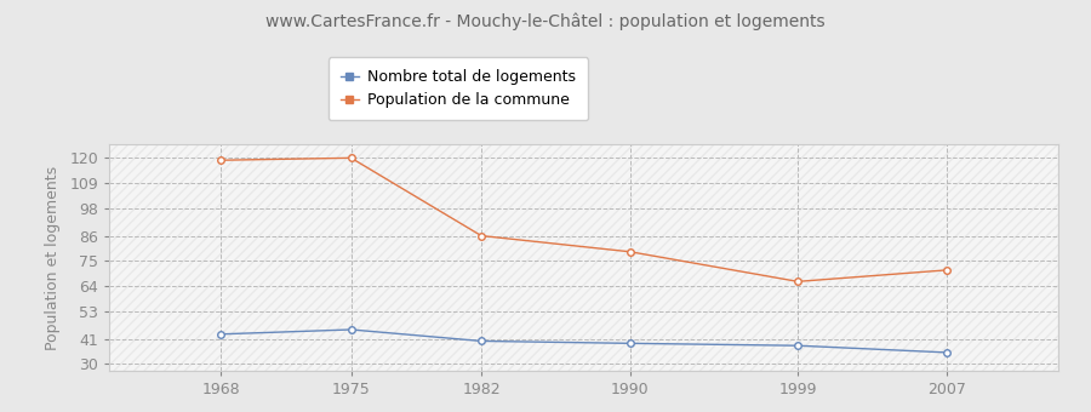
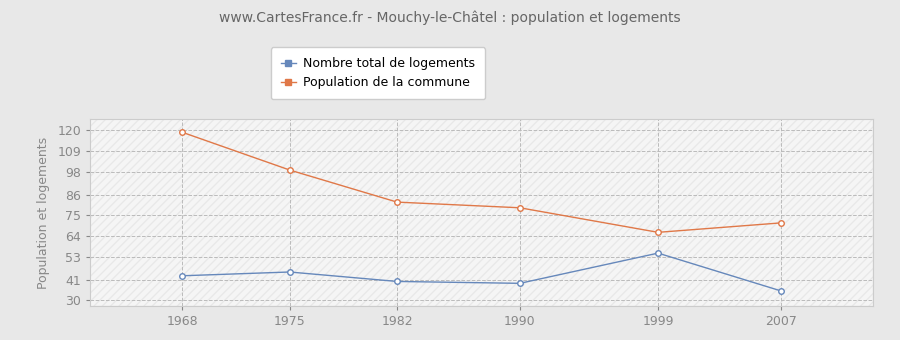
Population de la commune/1975: 120 -> 99
Population de la commune/1982: 86 -> 82
Nombre total de logements/1999: 38 -> 55
